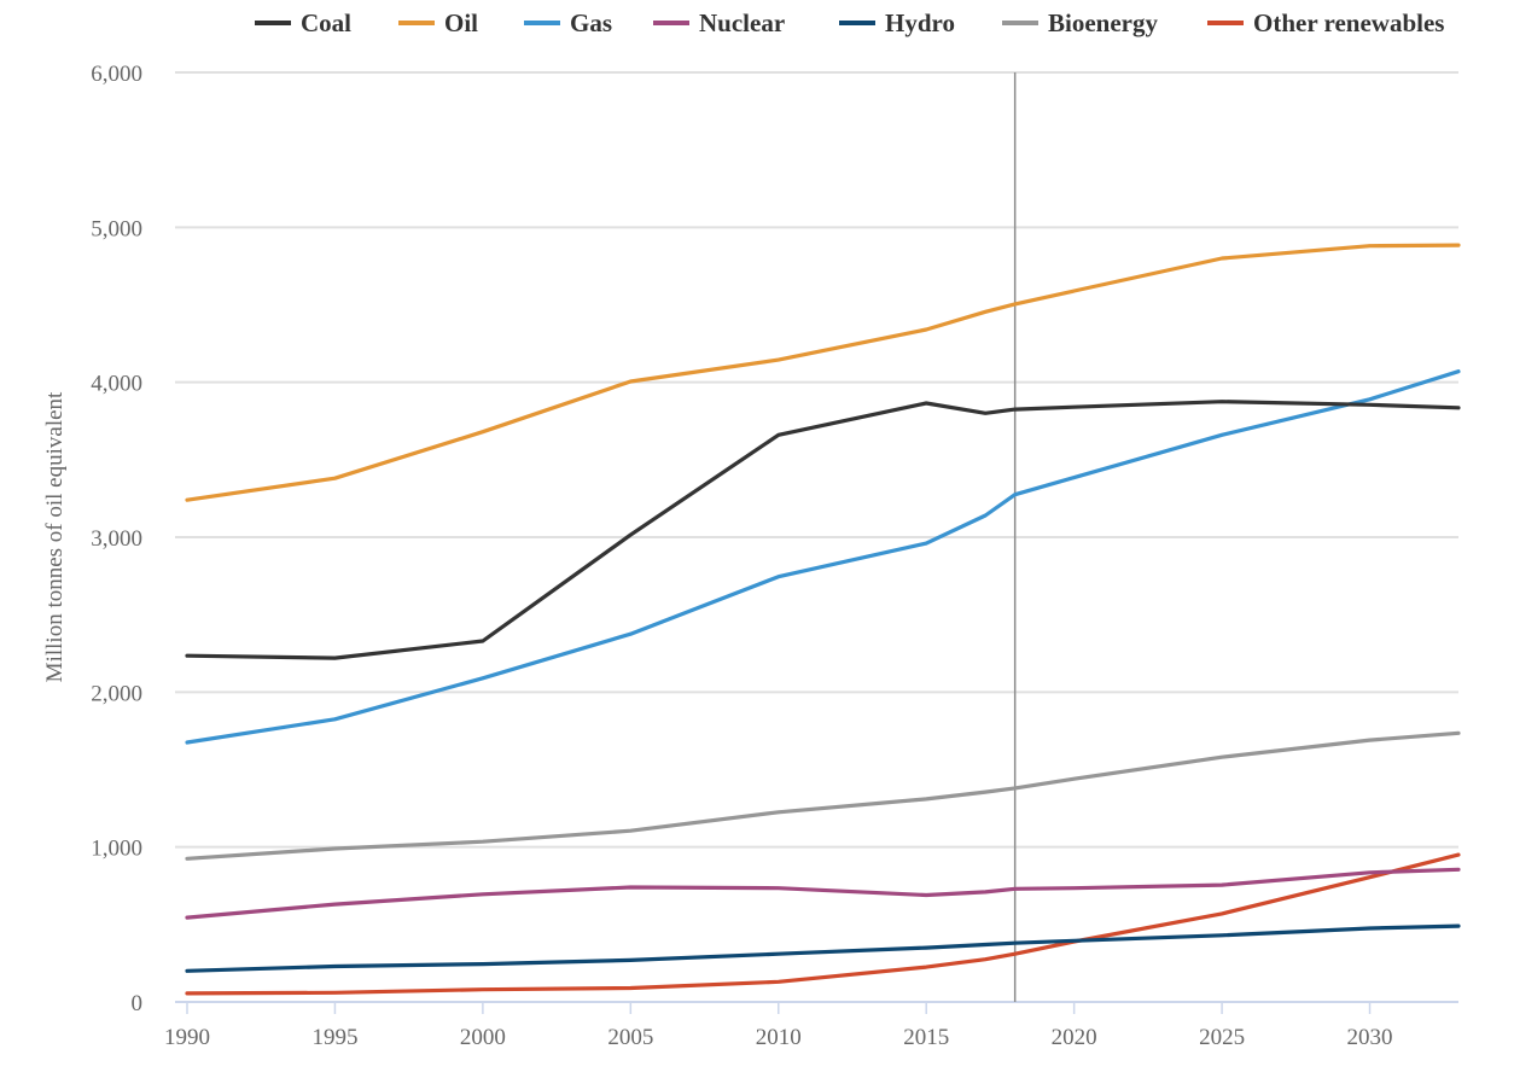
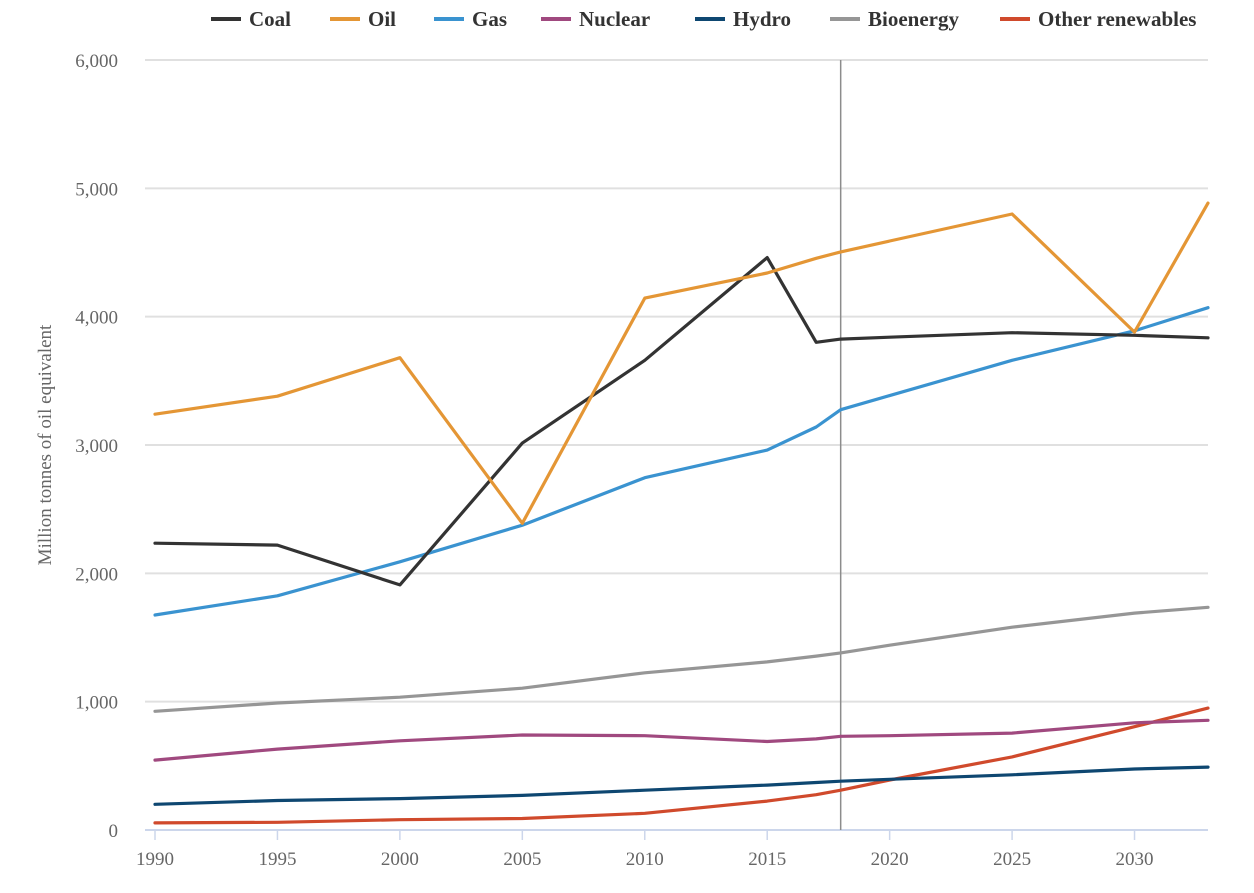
Coal/2000: 2330 -> 1910
Oil/2005: 4000 -> 2390
Coal/2015: 3860 -> 4460
Oil/2030: 4880 -> 3880
